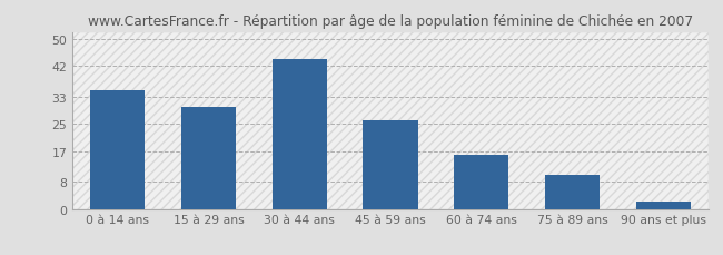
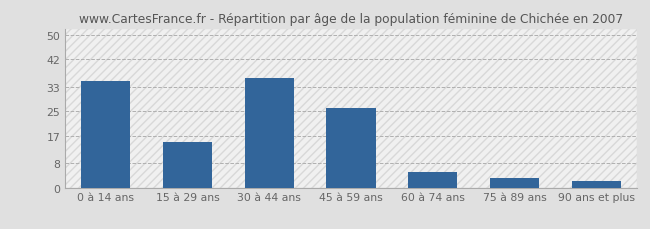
15 à 29 ans: 30 -> 15
30 à 44 ans: 44 -> 36
60 à 74 ans: 16 -> 5
75 à 89 ans: 10 -> 3
